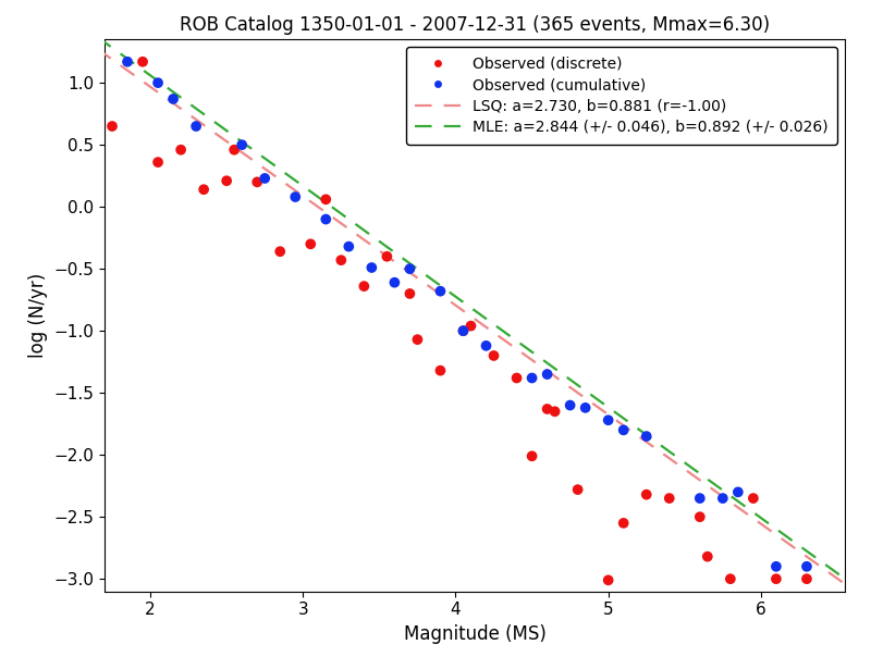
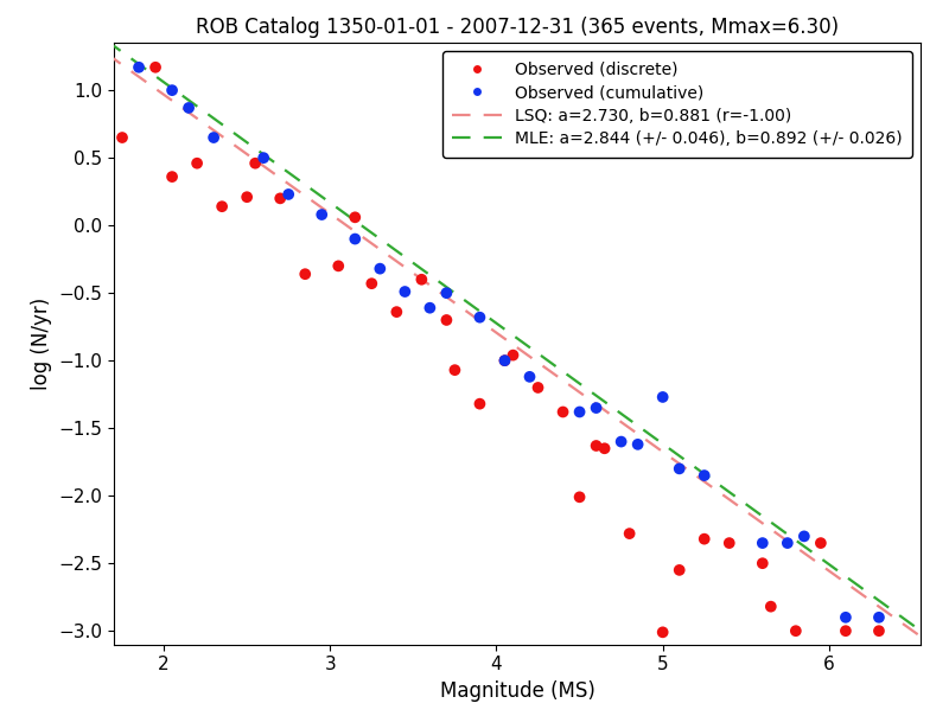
Observed (cumulative)/5: -1.72 -> -1.27
